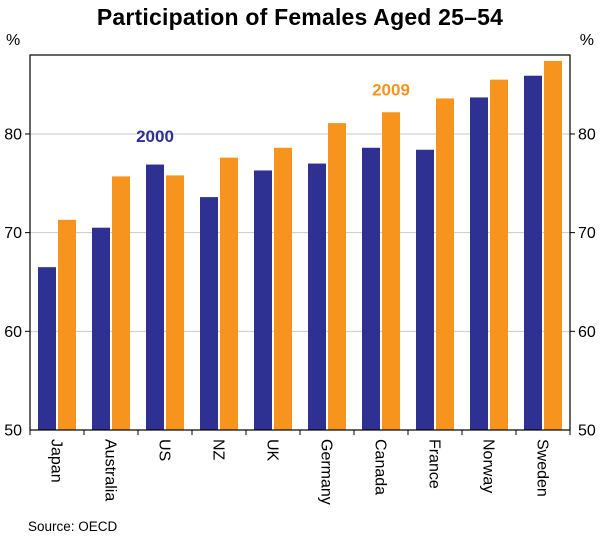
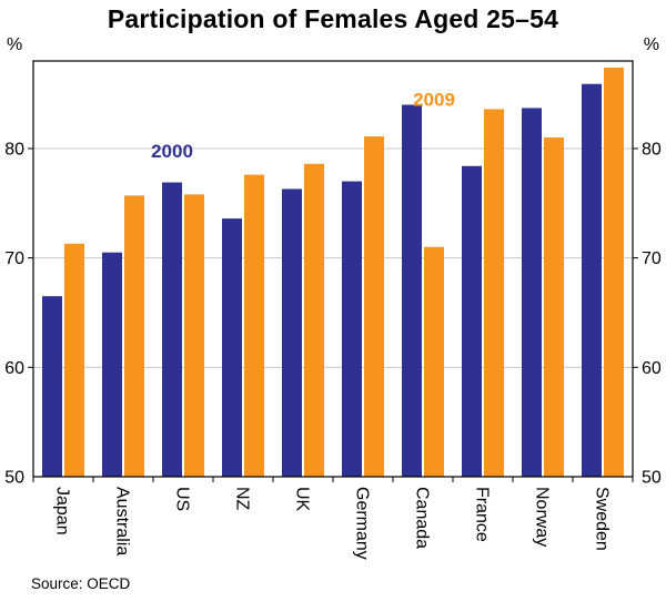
2000/Canada: 79 -> 84
2009/Canada: 82 -> 71
2009/Norway: 86 -> 81
